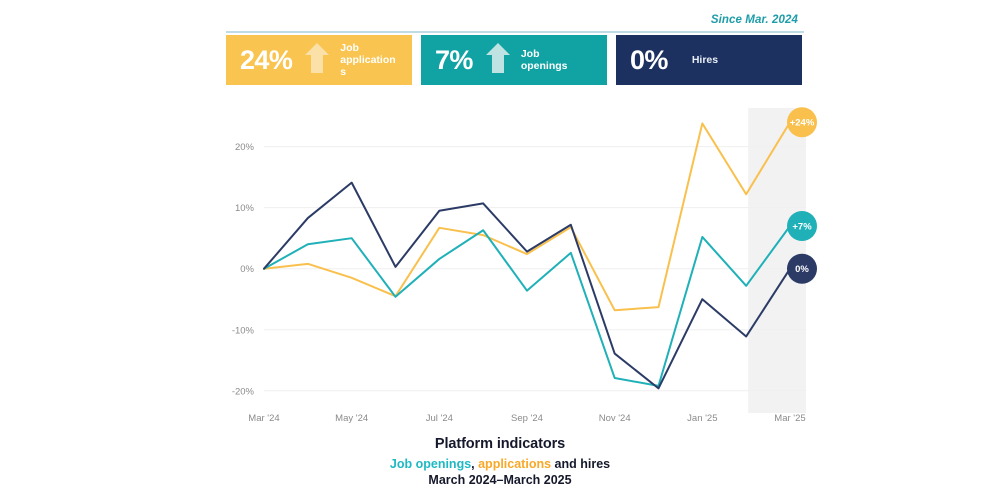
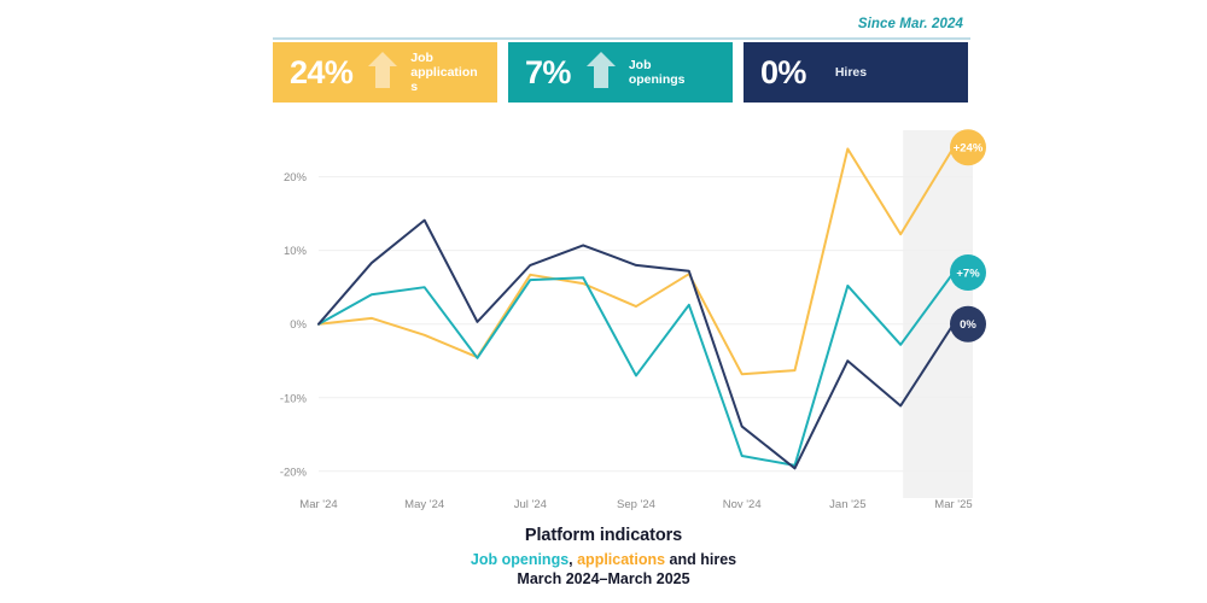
Job openings/Jul '24: 2% -> 6%
Hires/Jul '24: 10% -> 8%
Job openings/Sep '24: -4% -> -7%
Hires/Sep '24: 3% -> 8%
